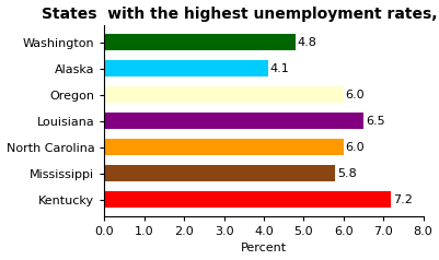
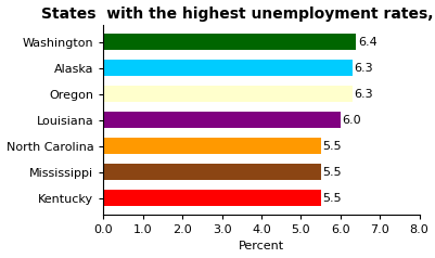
Washington: 4.8 -> 6.4
Alaska: 4.1 -> 6.3
Oregon: 6.0 -> 6.3
Louisiana: 6.5 -> 6.0
North Carolina: 6.0 -> 5.5
Mississippi: 5.8 -> 5.5
Kentucky: 7.2 -> 5.5
